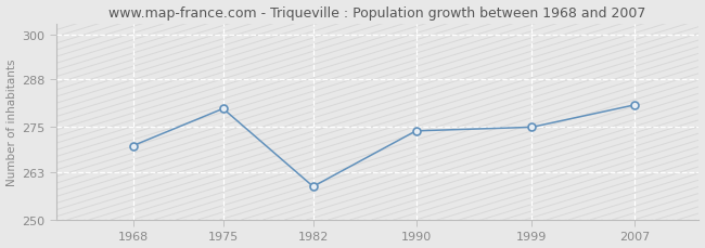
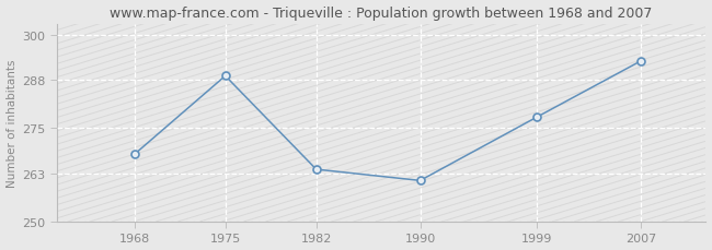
1968: 270 -> 268
1975: 280 -> 289
1982: 259 -> 264
1990: 274 -> 261
1999: 275 -> 278
2007: 281 -> 293
